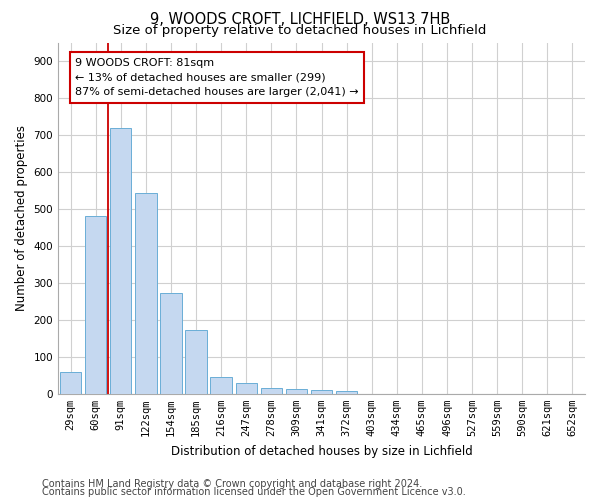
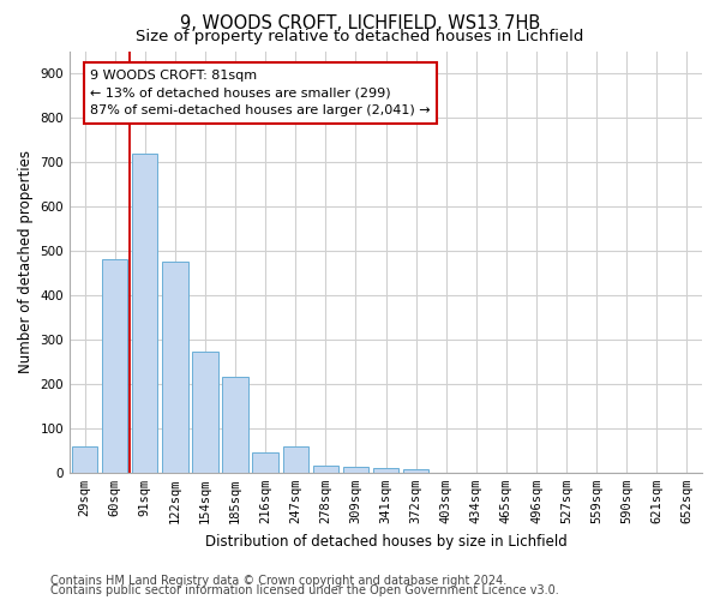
122sqm: 543 -> 475
185sqm: 172 -> 215
247sqm: 30 -> 60
